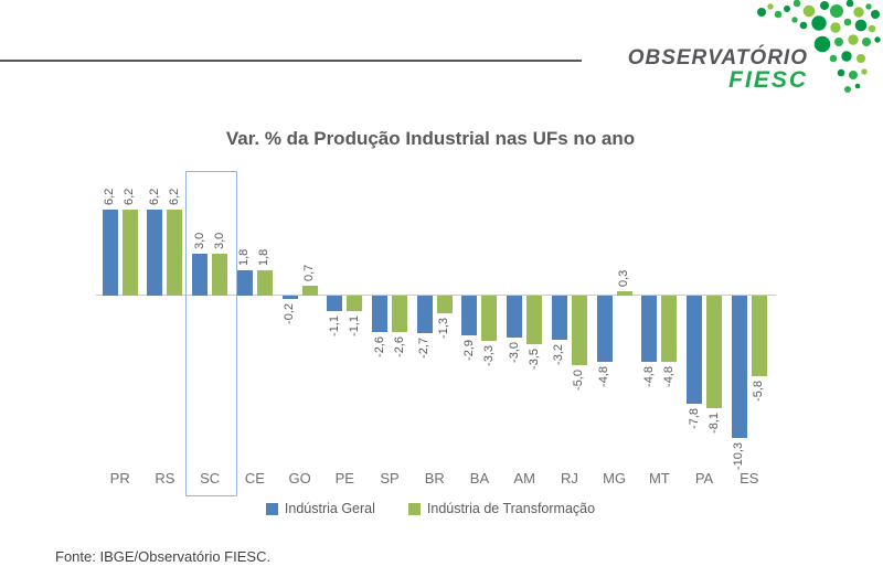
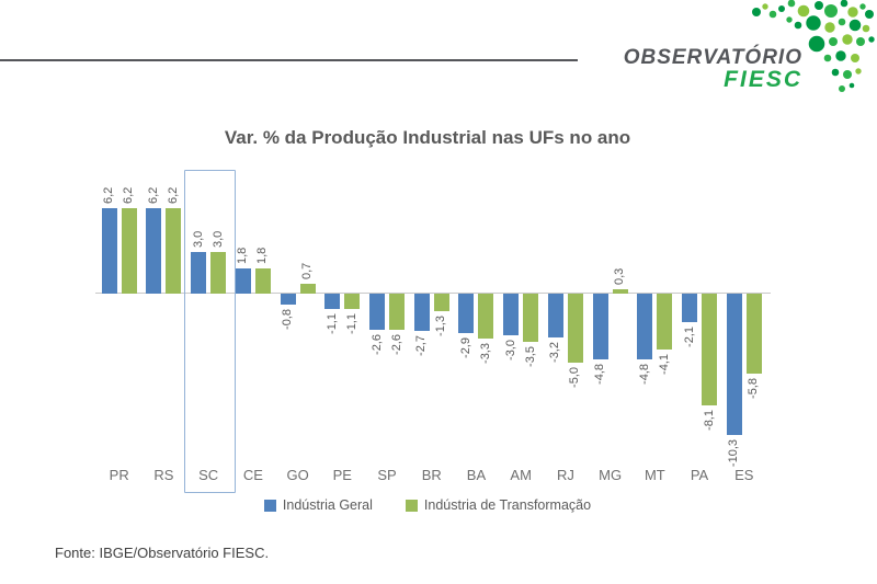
Indústria Geral/GO: -0,2 -> -0,8
Indústria de Transformação/MT: -4,8 -> -4,1
Indústria Geral/PA: -7,8 -> -2,1
